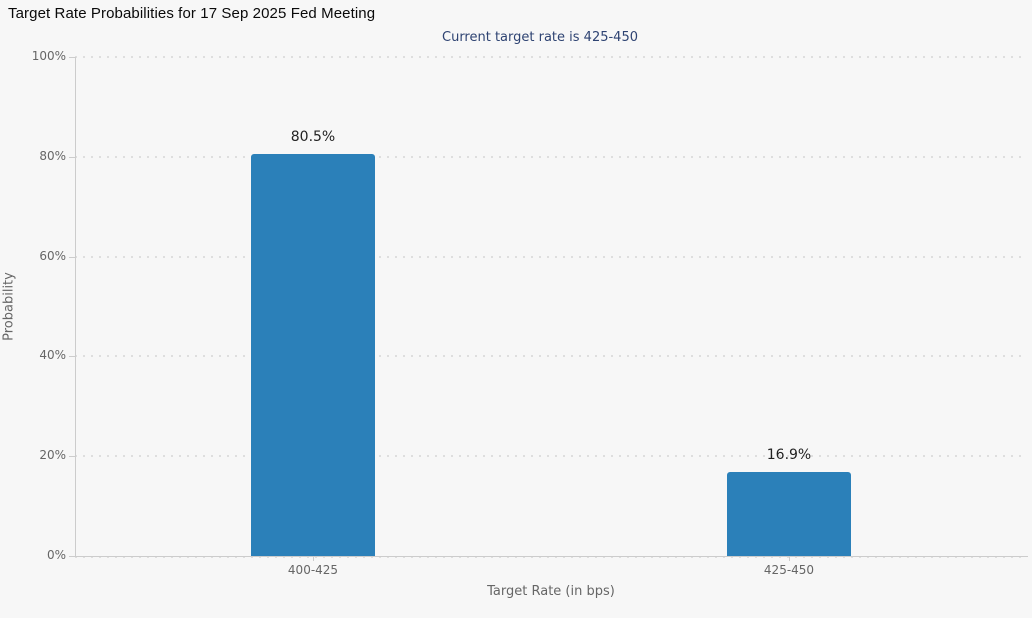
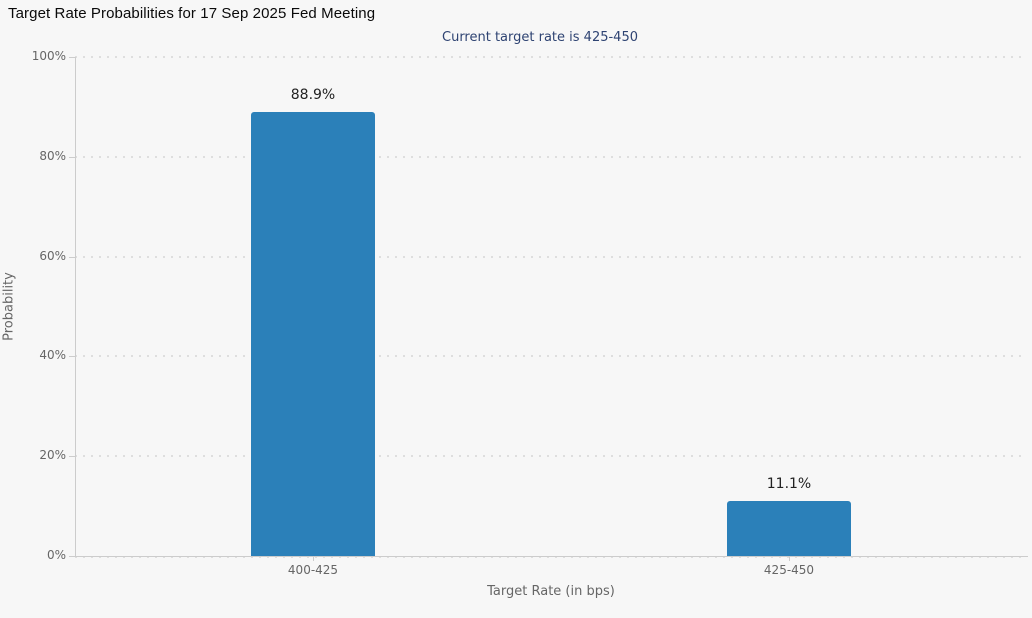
400-425: 80.5% -> 88.9%
425-450: 16.9% -> 11.1%
